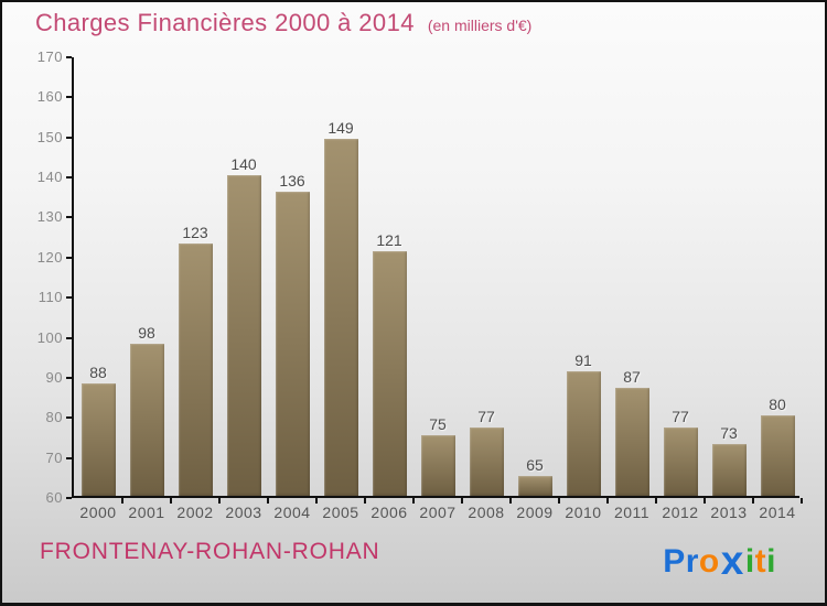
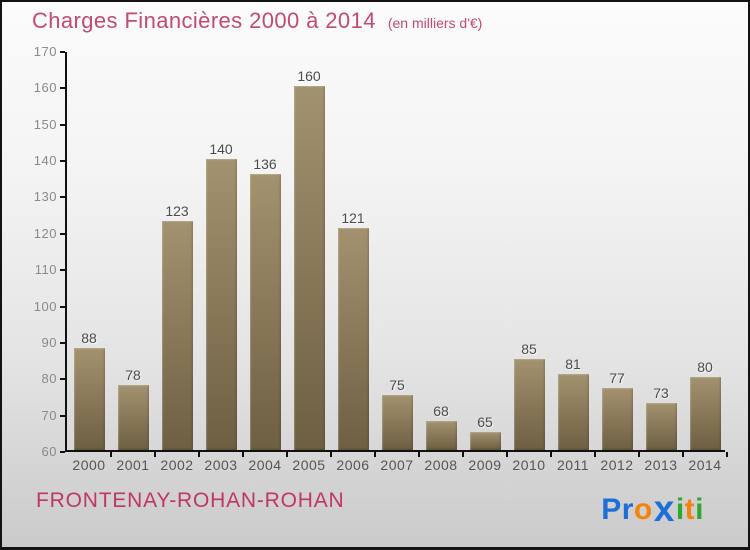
2001: 98 -> 78
2005: 149 -> 160
2008: 77 -> 68
2010: 91 -> 85
2011: 87 -> 81
